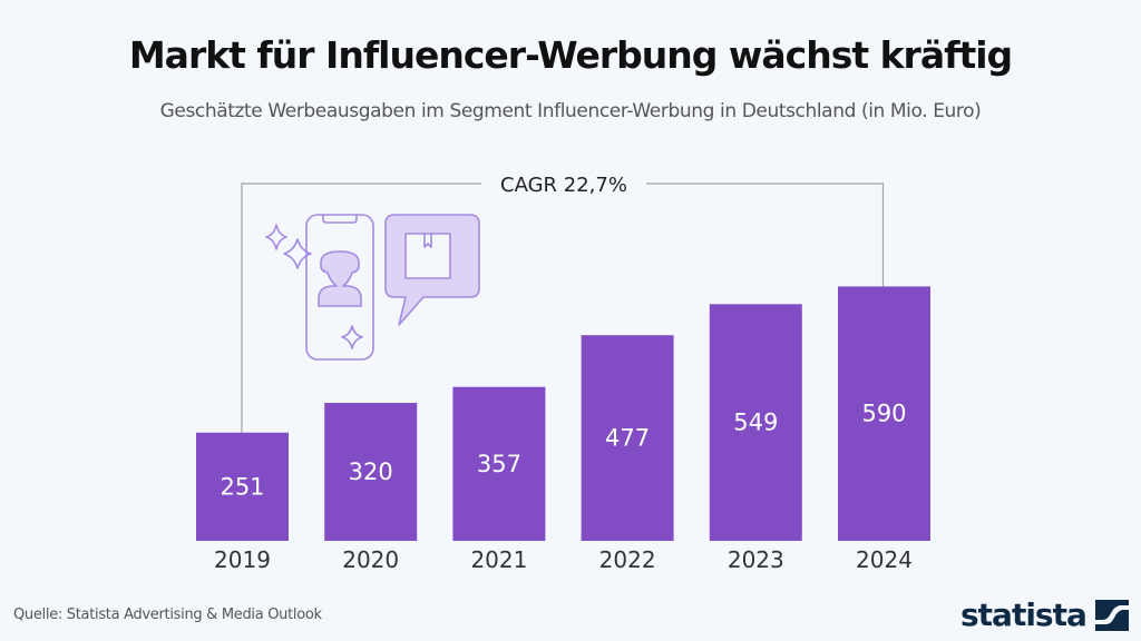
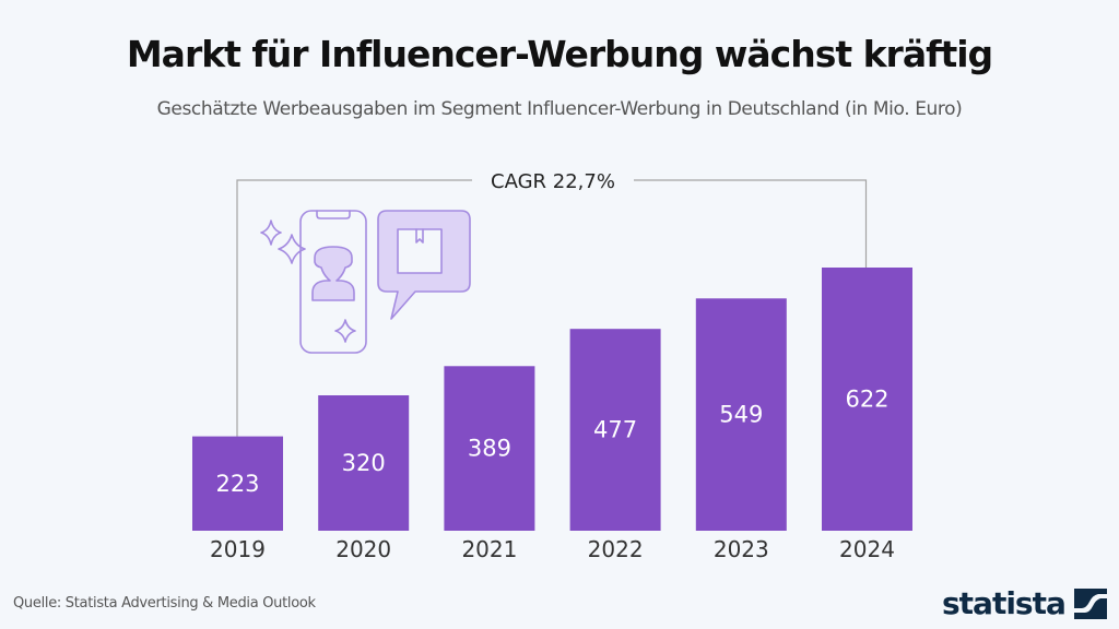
2019: 251 -> 223
2021: 357 -> 389
2024: 590 -> 622
